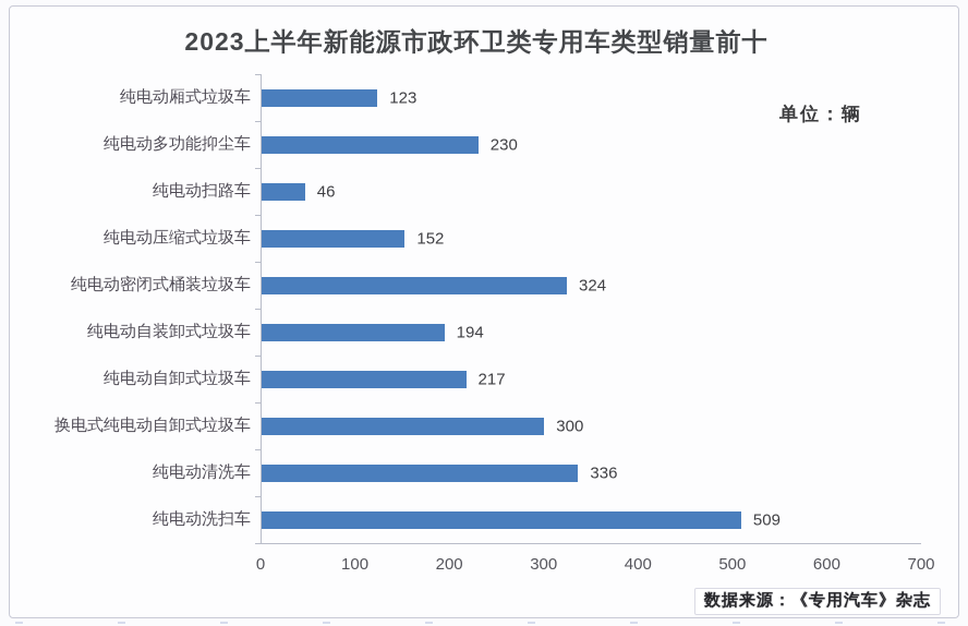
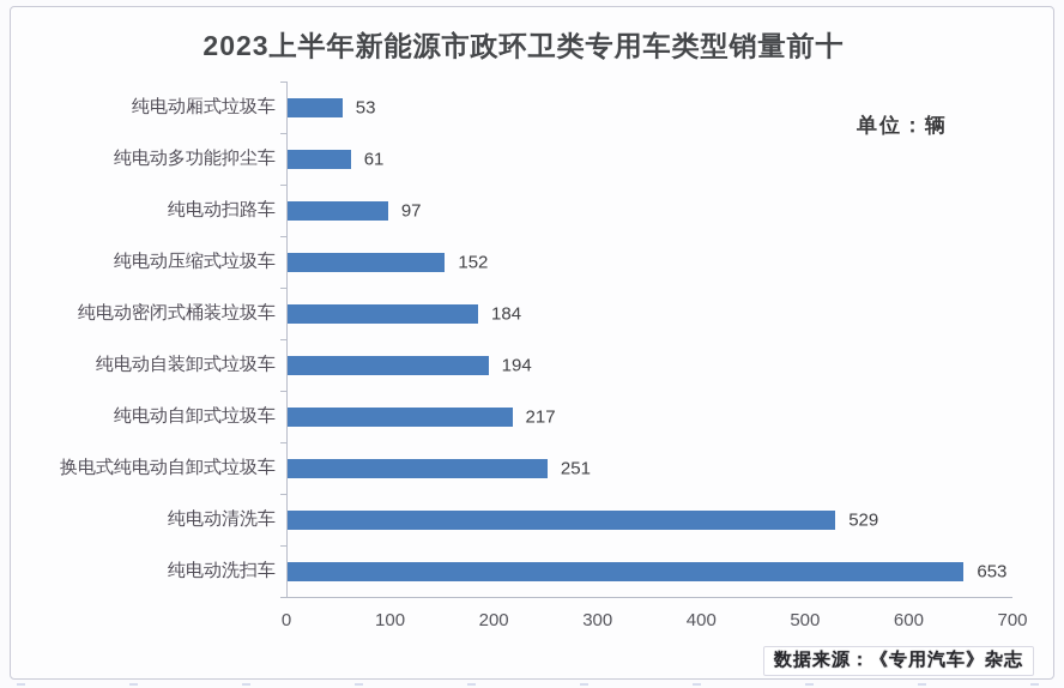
纯电动厢式垃圾车: 123 -> 53
纯电动多功能抑尘车: 230 -> 61
纯电动扫路车: 46 -> 97
纯电动密闭式桶装垃圾车: 324 -> 184
换电式纯电动自卸式垃圾车: 300 -> 251
纯电动清洗车: 336 -> 529
纯电动洗扫车: 509 -> 653
